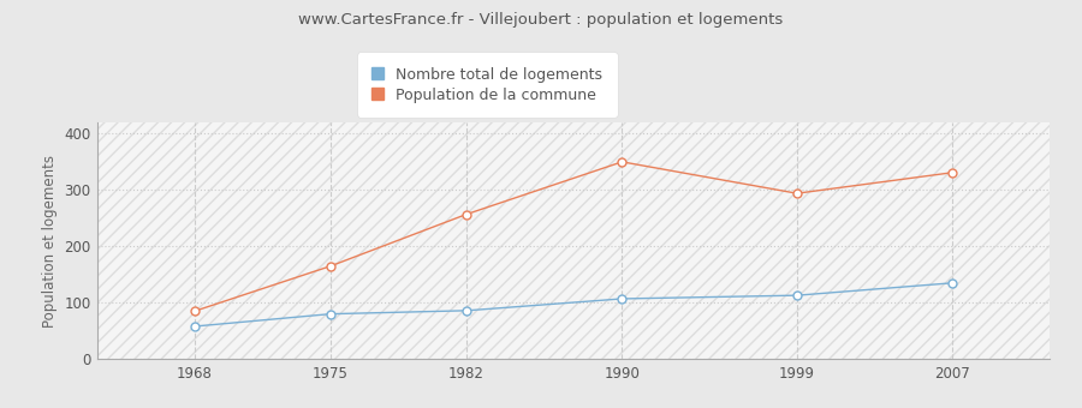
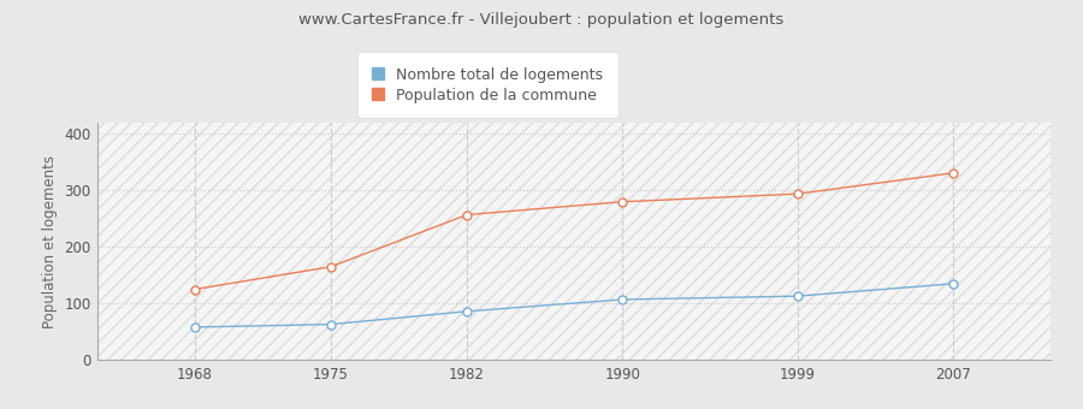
Population de la commune/1968: 85 -> 125
Nombre total de logements/1975: 80 -> 63
Population de la commune/1990: 350 -> 280
